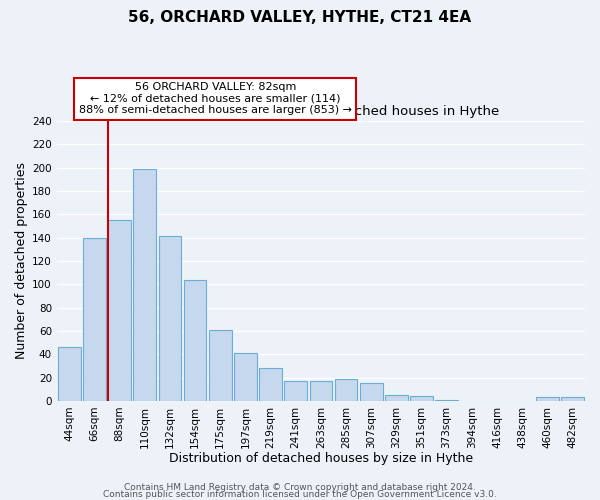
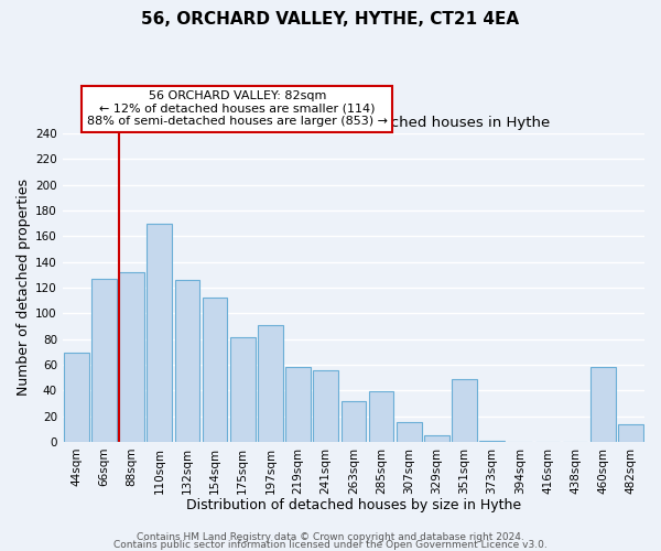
44sqm: 46 -> 69
66sqm: 140 -> 127
88sqm: 155 -> 132
110sqm: 199 -> 170
132sqm: 141 -> 126
154sqm: 104 -> 112
175sqm: 61 -> 81
197sqm: 41 -> 91
219sqm: 28 -> 58
241sqm: 17 -> 56
263sqm: 17 -> 32
285sqm: 19 -> 39
351sqm: 4 -> 49
460sqm: 3 -> 58
482sqm: 3 -> 14
